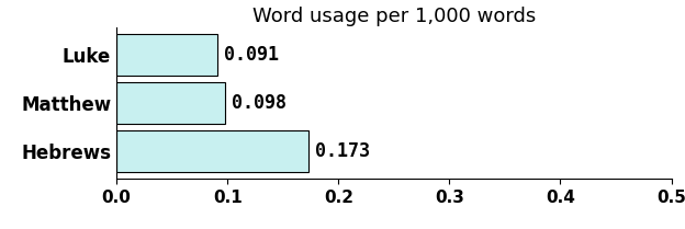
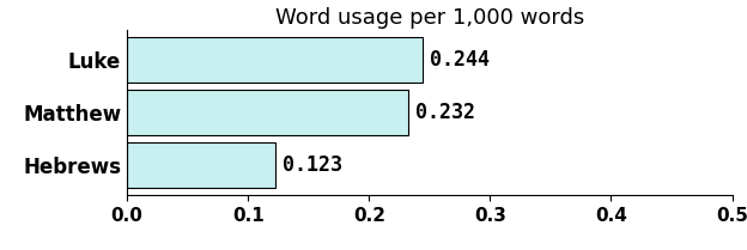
Luke: 0.091 -> 0.244
Matthew: 0.098 -> 0.232
Hebrews: 0.173 -> 0.123
